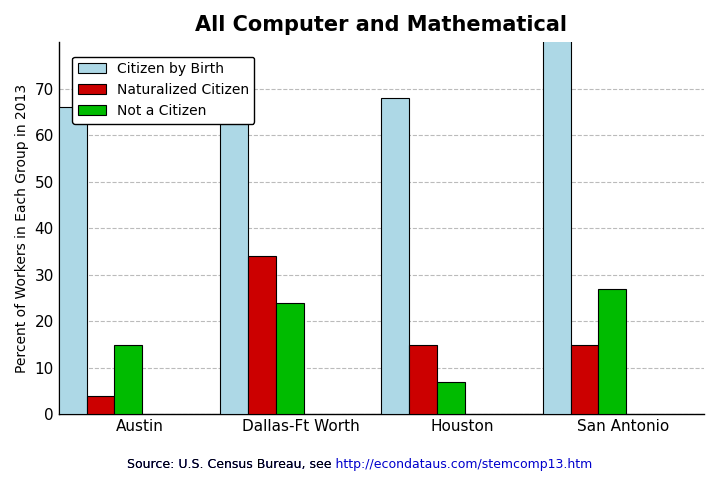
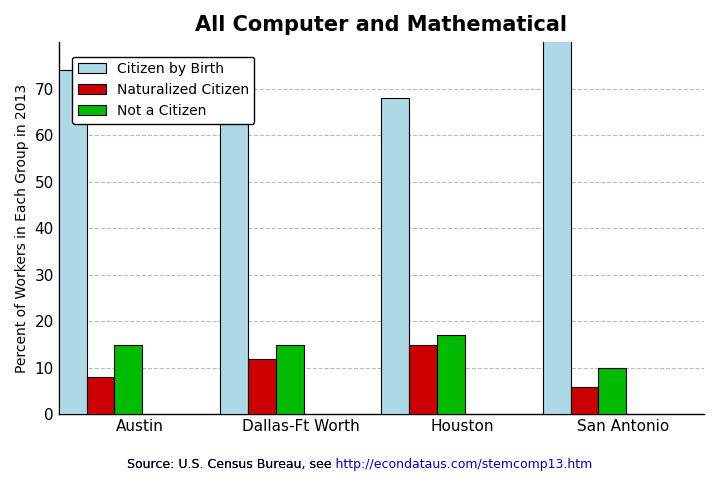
Citizen by Birth/Austin: 66 -> 74
Naturalized Citizen/Austin: 4 -> 8
Naturalized Citizen/Dallas-Ft Worth: 34 -> 12
Not a Citizen/Dallas-Ft Worth: 24 -> 15
Not a Citizen/Houston: 7 -> 17
Naturalized Citizen/San Antonio: 15 -> 6
Not a Citizen/San Antonio: 27 -> 10
